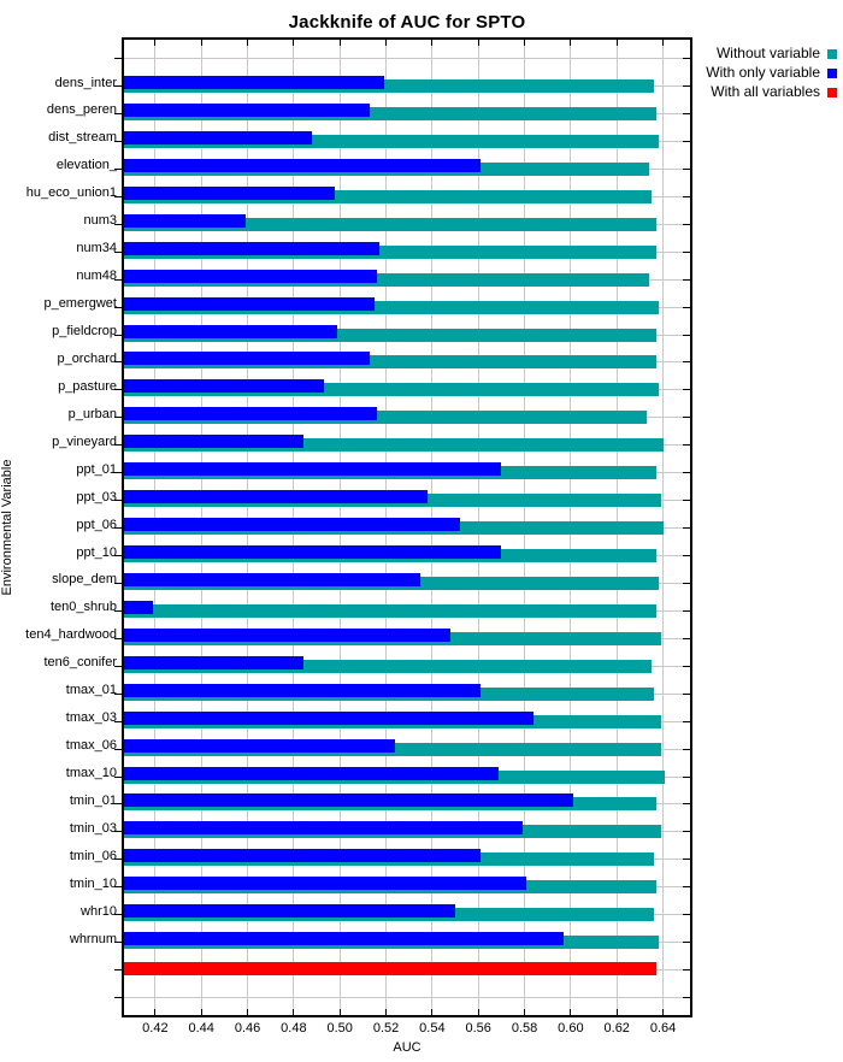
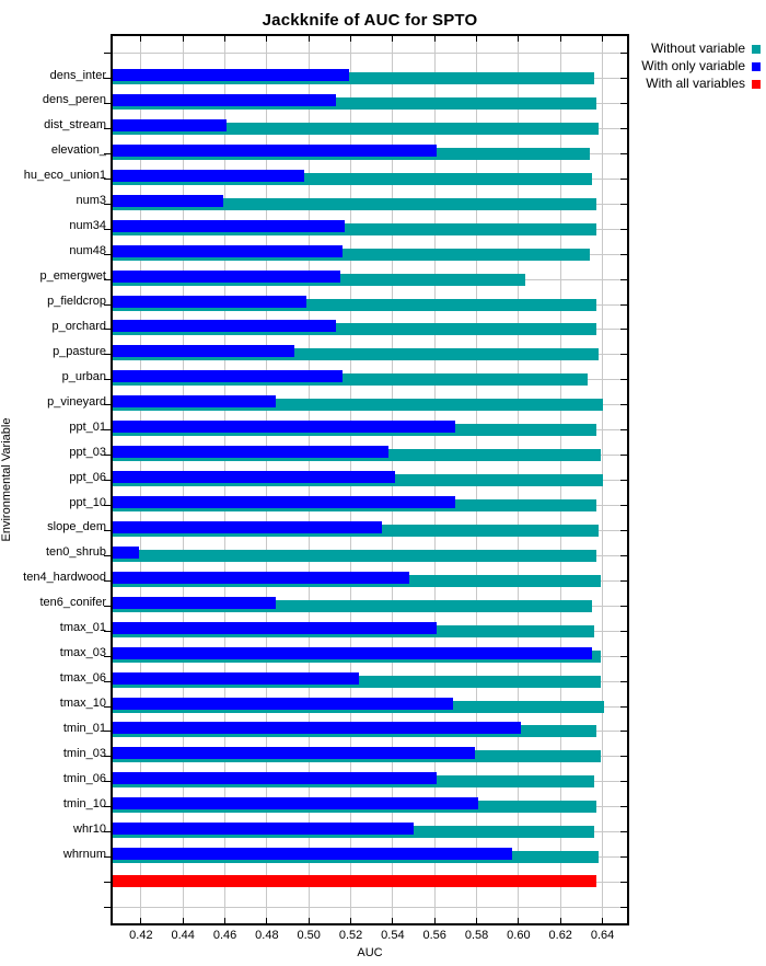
With only variable/dist_stream: 0.488 -> 0.461
Without variable/p_emergwet: 0.638 -> 0.603
With only variable/ppt_06: 0.552 -> 0.541
With only variable/tmax_03: 0.584 -> 0.635
